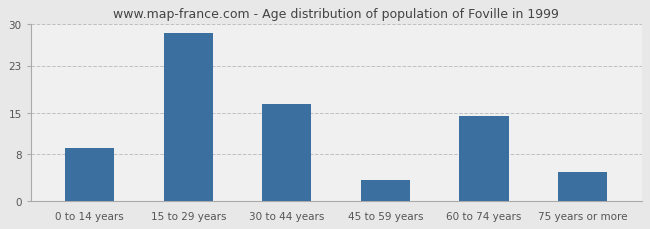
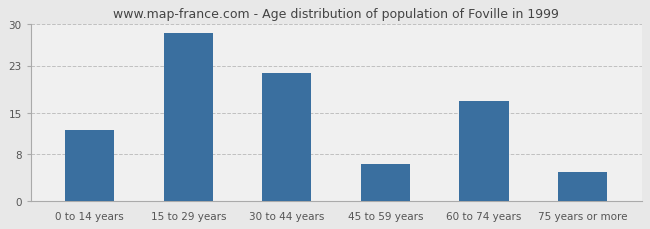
0 to 14 years: 9.0 -> 12.0
30 to 44 years: 16.5 -> 21.8
45 to 59 years: 3.5 -> 6.2
60 to 74 years: 14.5 -> 17.0
